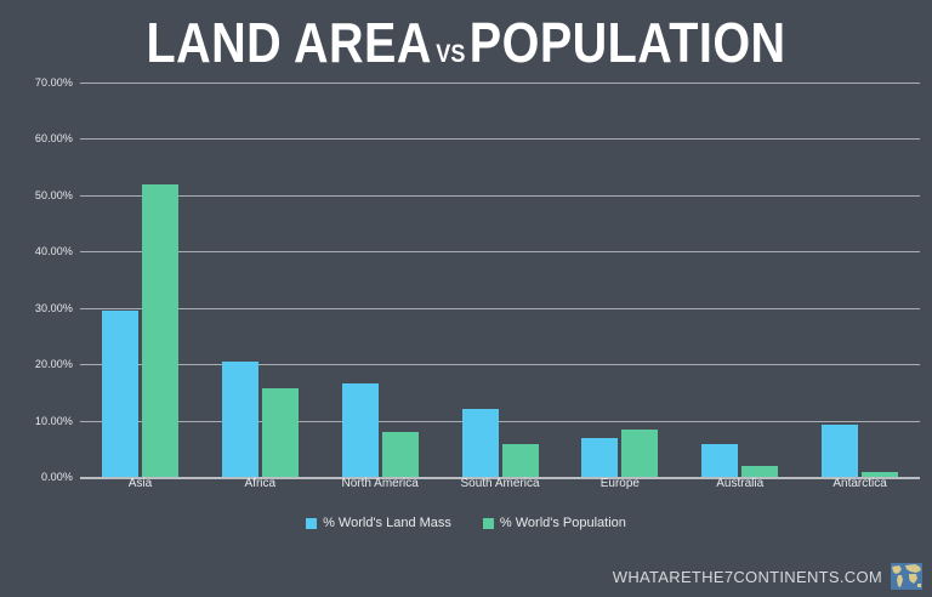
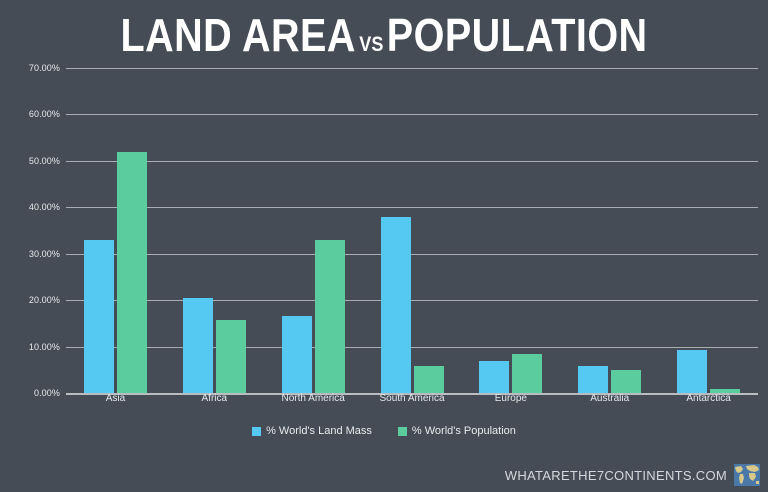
% World's Land Mass/Asia: 30% -> 33%
% World's Population/North America: 8% -> 33%
% World's Land Mass/South America: 12% -> 38%
% World's Population/Australia: 2% -> 5%
